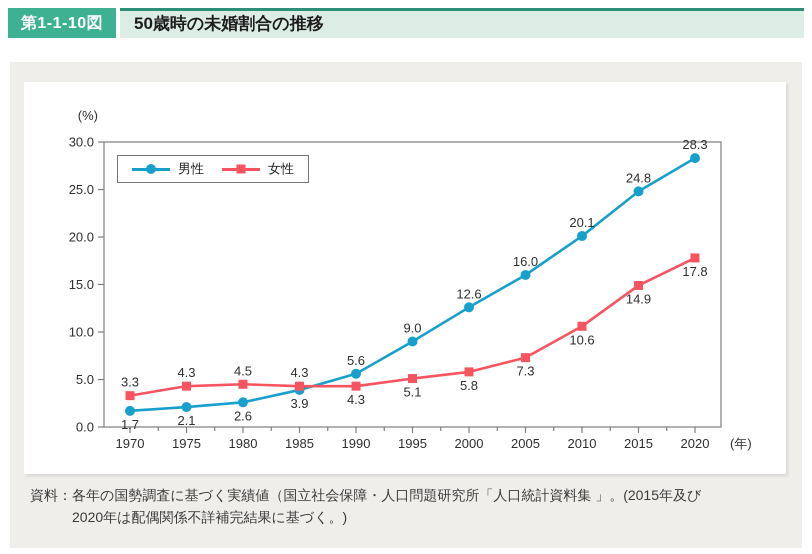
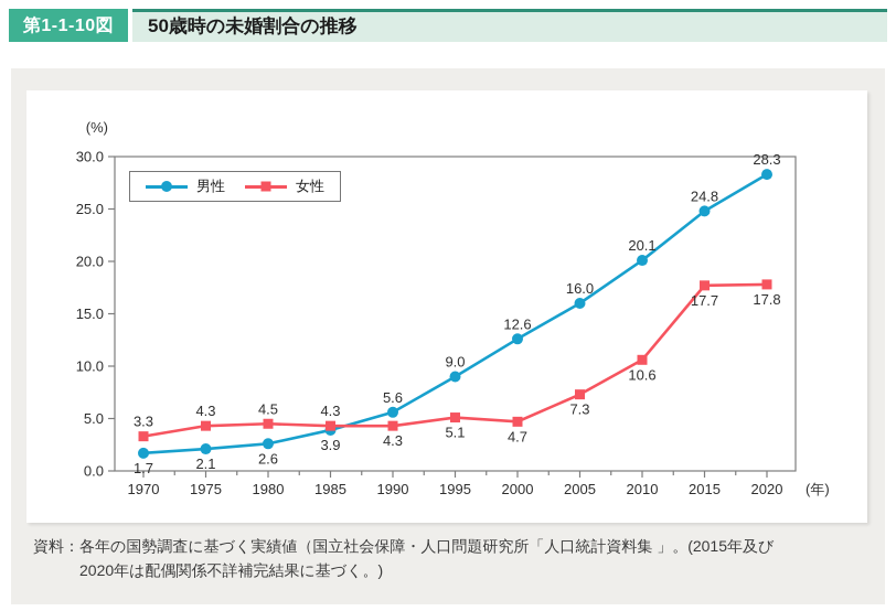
女性/2000: 5.8 -> 4.7
女性/2015: 14.9 -> 17.7
